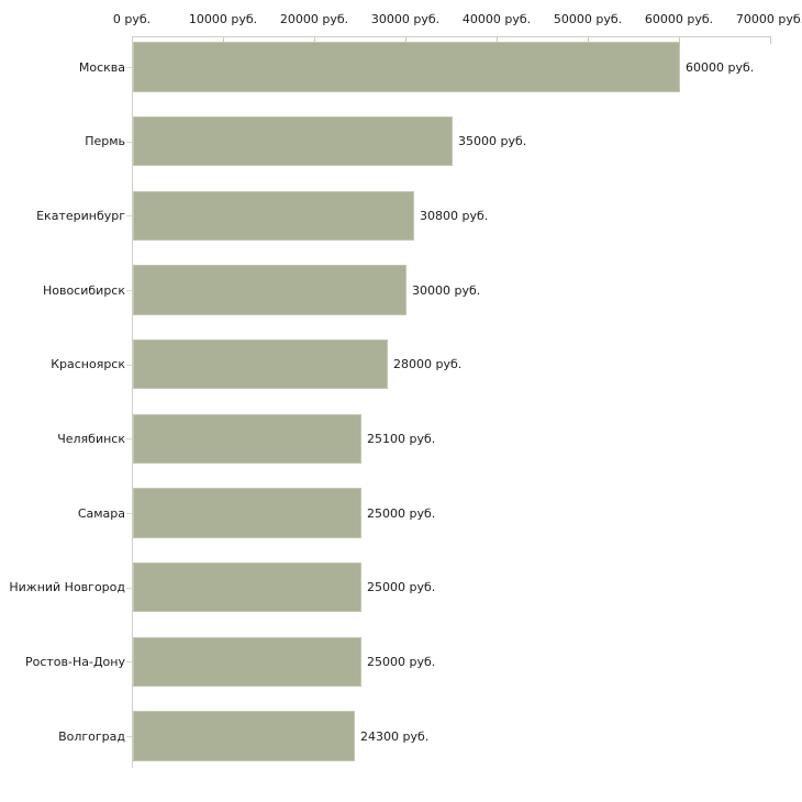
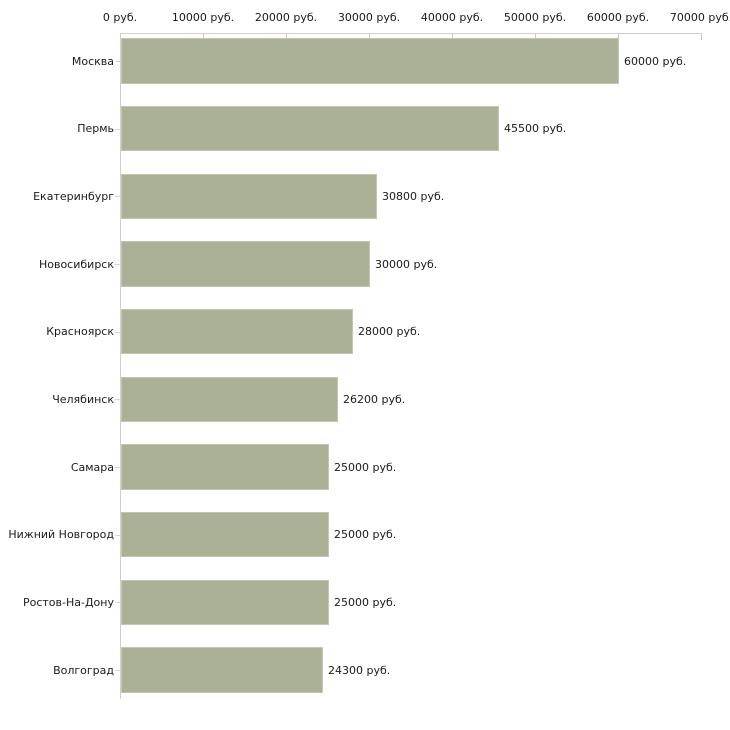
Пермь: 35000 -> 45500
Челябинск: 25100 -> 26200
